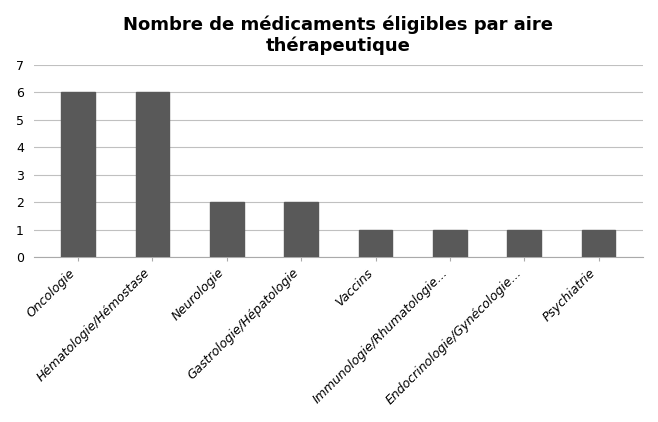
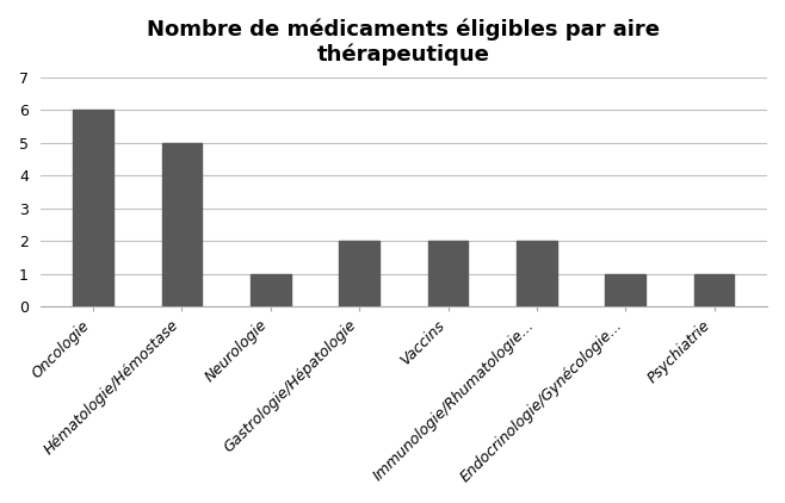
Hématologie/Hémostase: 6 -> 5
Neurologie: 2 -> 1
Vaccins: 1 -> 2
Immunologie/Rhumatologie...: 1 -> 2
